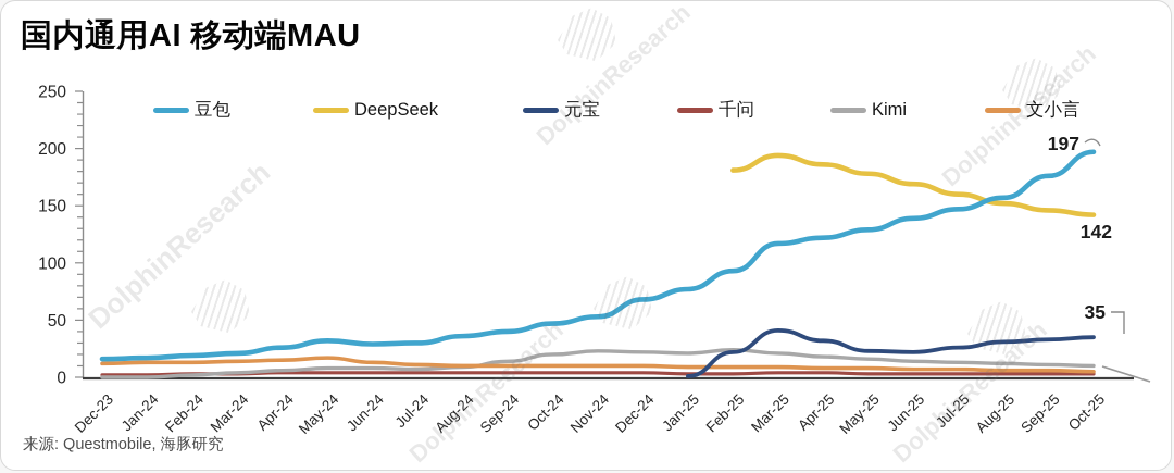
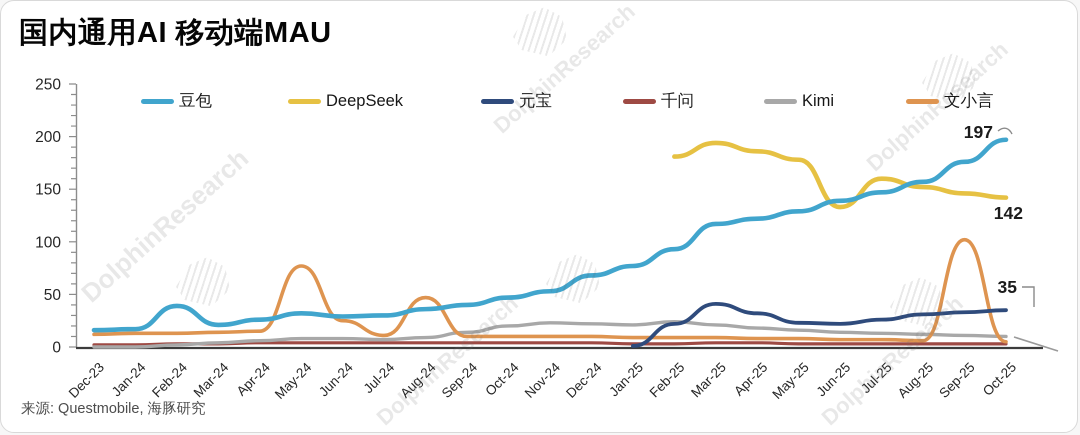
豆包/Feb-24: 19 -> 39
文小言/May-24: 17 -> 77
文小言/Jun-24: 13 -> 25
文小言/Aug-24: 10 -> 47
DeepSeek/Jun-25: 169 -> 133
文小言/Sep-25: 6 -> 102
